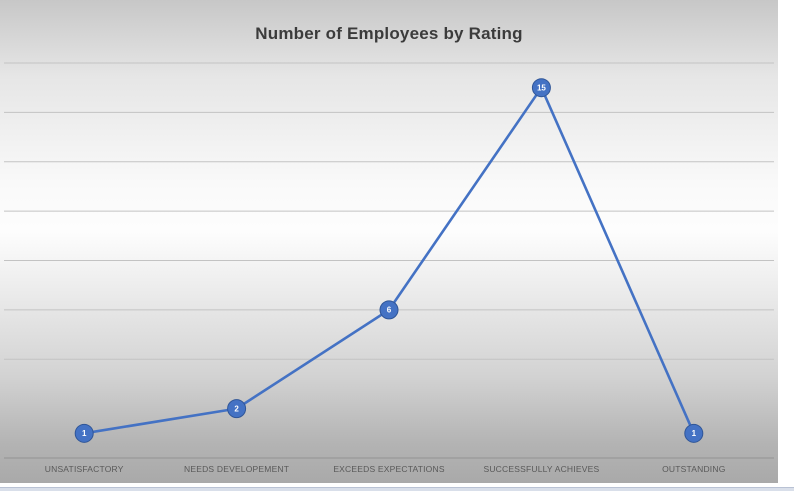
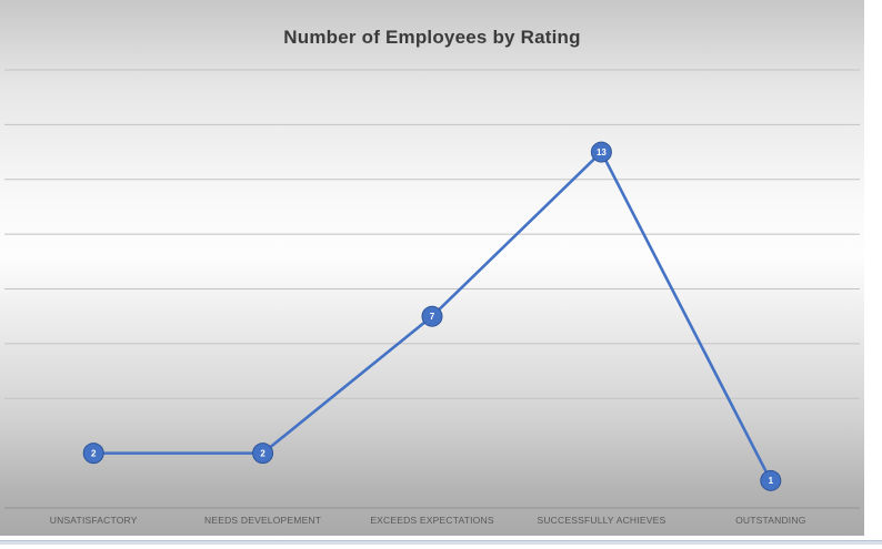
UNSATISFACTORY: 1 -> 2
EXCEEDS EXPECTATIONS: 6 -> 7
SUCCESSFULLY ACHIEVES: 15 -> 13
